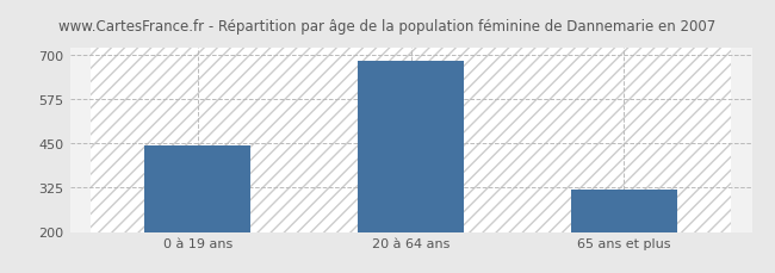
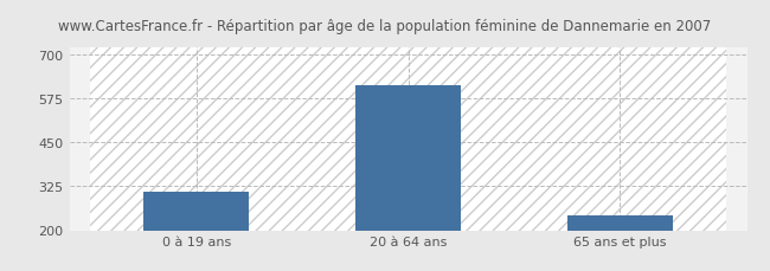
0 à 19 ans: 445 -> 308
20 à 64 ans: 685 -> 612
65 ans et plus: 320 -> 242
